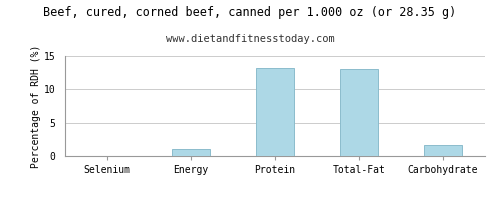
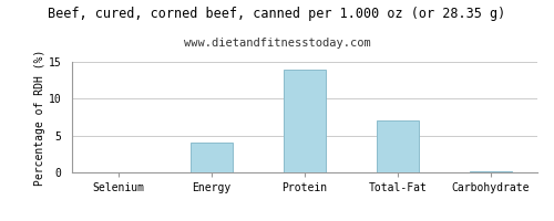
Energy: 1.0 -> 4.0
Protein: 13.2 -> 14.0
Total-Fat: 13.0 -> 7.0
Carbohydrate: 1.6 -> 0.1
